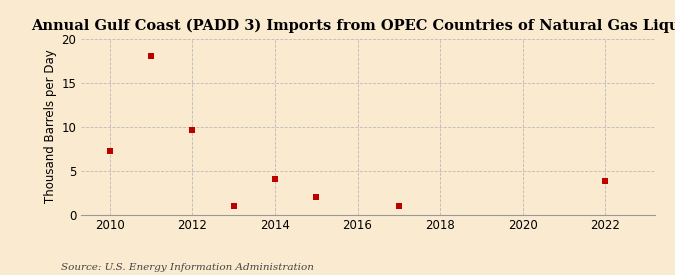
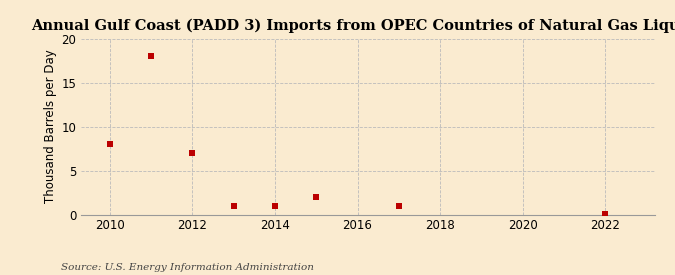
2010: 7.2 -> 8.0
2012: 9.6 -> 7.0
2014: 4.0 -> 1.0
2022: 3.8 -> 0.1
